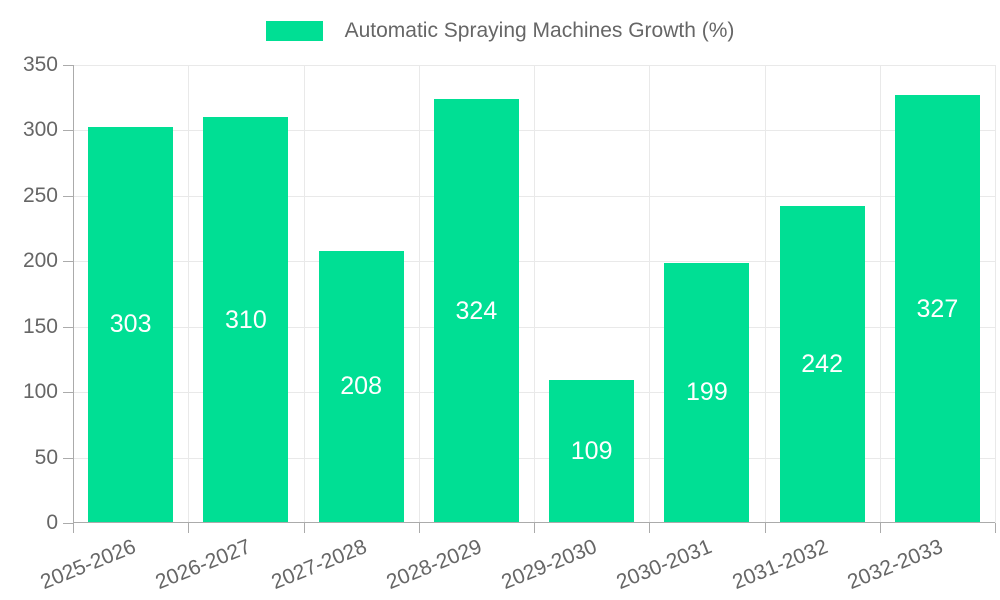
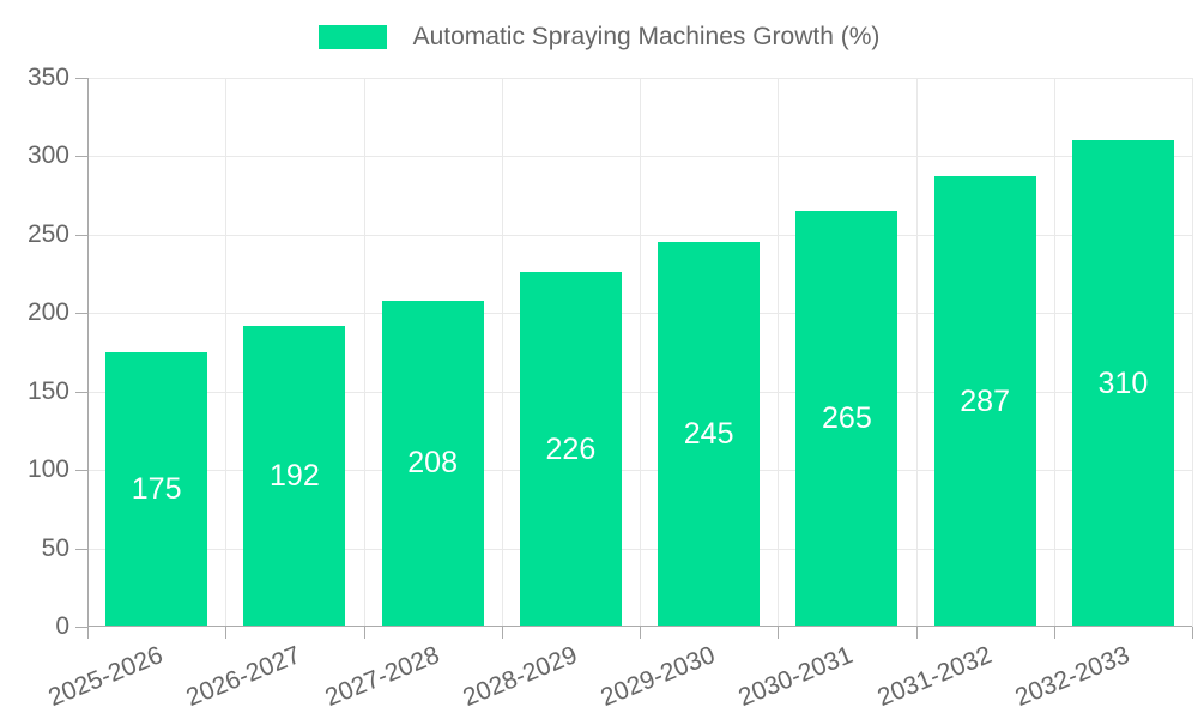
2025-2026: 303 -> 175
2026-2027: 310 -> 192
2028-2029: 324 -> 226
2029-2030: 109 -> 245
2030-2031: 199 -> 265
2031-2032: 242 -> 287
2032-2033: 327 -> 310
